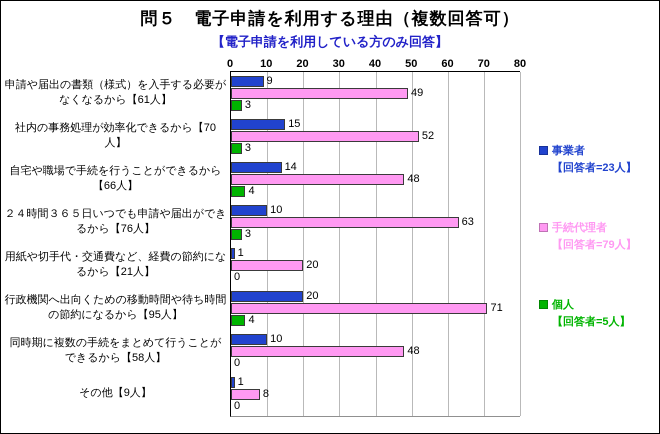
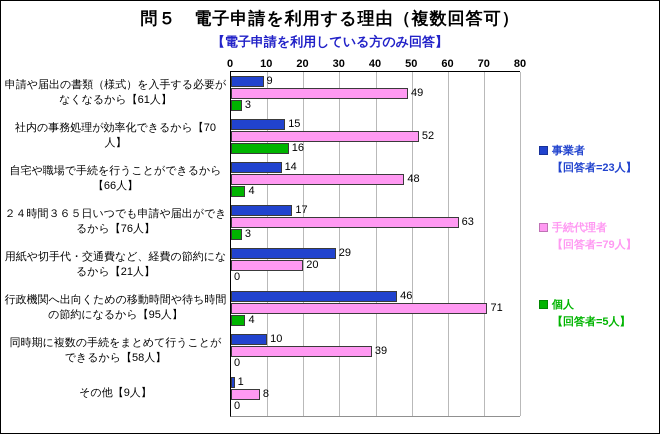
個人/社内の事務処理が効率化できるから【70人】: 3 -> 16
事業者/２４時間３６５日いつでも申請や届出ができるから【76人】: 10 -> 17
事業者/用紙や切手代・交通費など、経費の節約になるから【21人】: 1 -> 29
事業者/行政機関へ出向くための移動時間や待ち時間の節約になるから【95人】: 20 -> 46
手続代理者/同時期に複数の手続をまとめて行うことができるから【58人】: 48 -> 39
